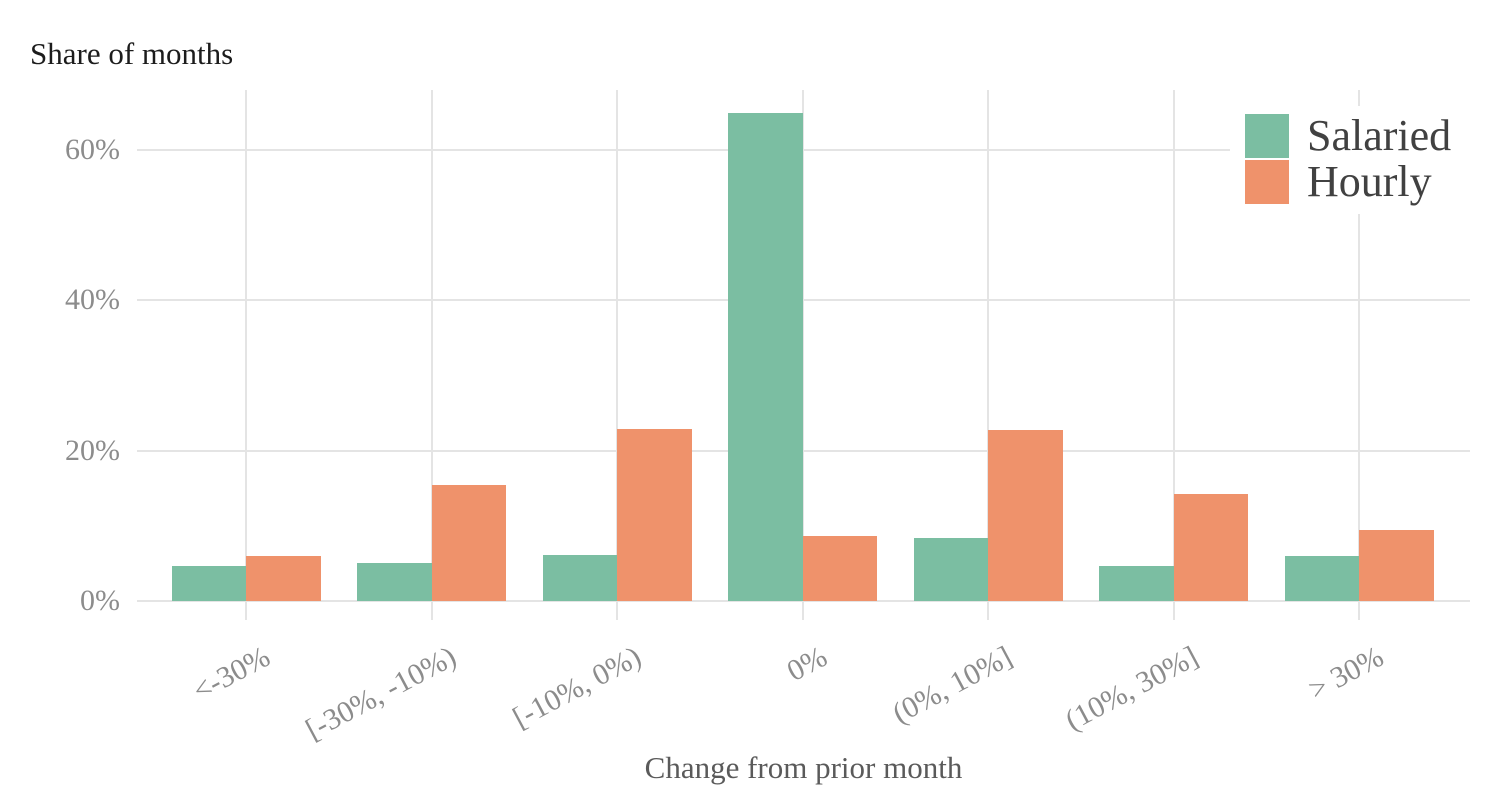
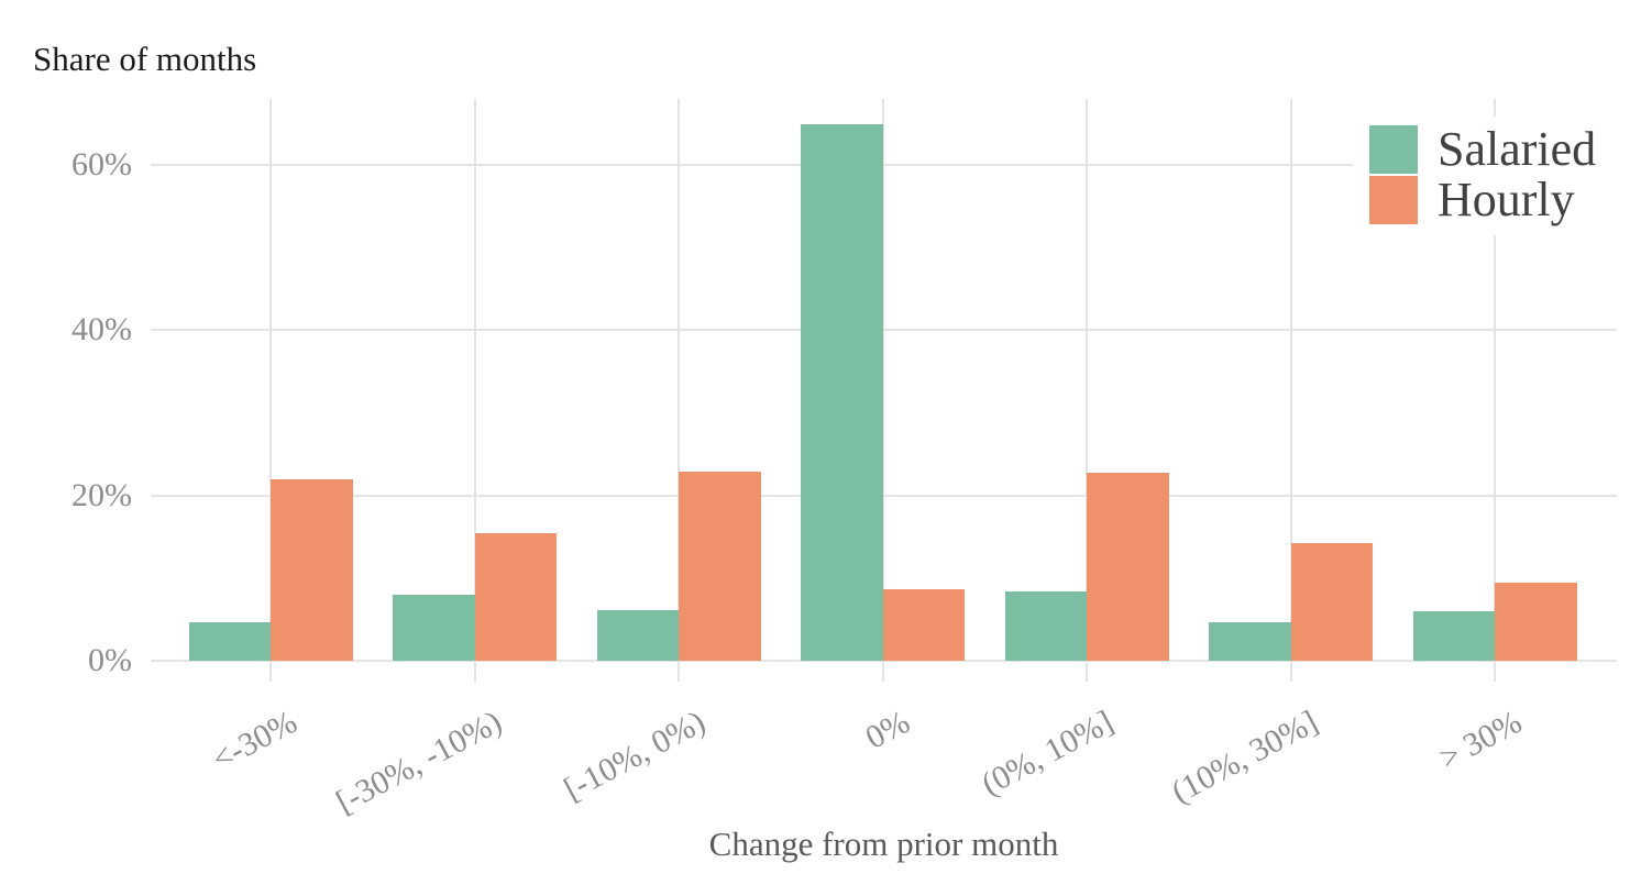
Hourly/<-30%: 6% -> 22%
Salaried/[-30%, -10%): 5% -> 8%
